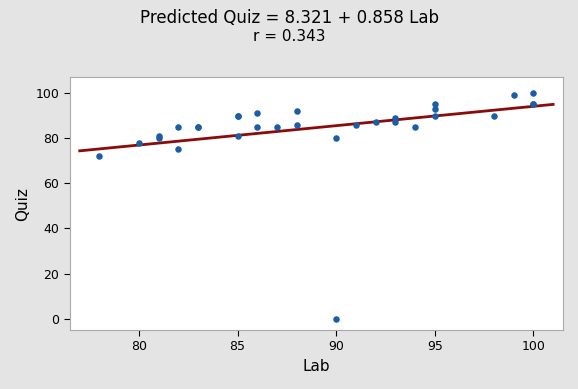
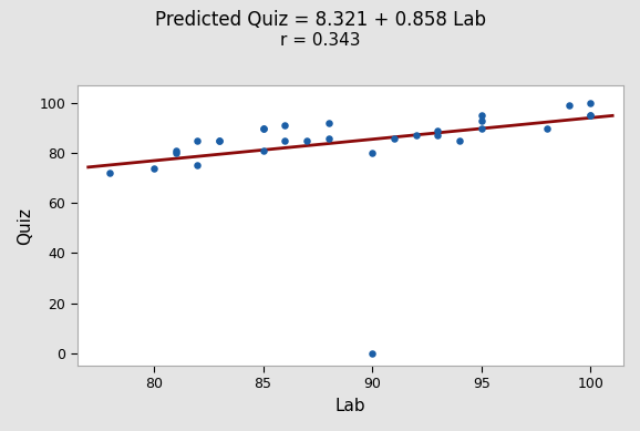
80: 78 -> 74
